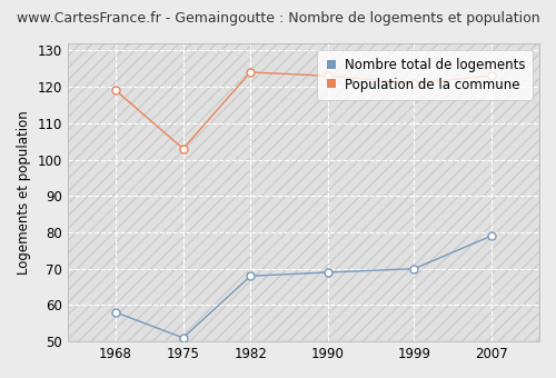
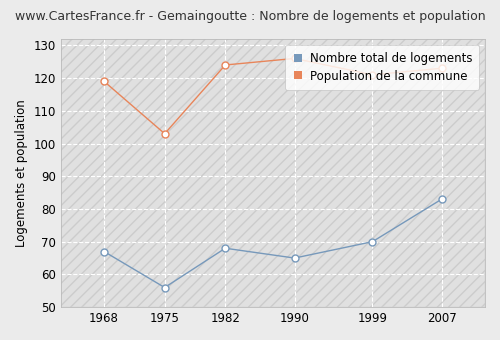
Nombre total de logements/1968: 58 -> 67
Nombre total de logements/1975: 51 -> 56
Nombre total de logements/1990: 69 -> 65
Population de la commune/1990: 123 -> 126
Nombre total de logements/2007: 79 -> 83
